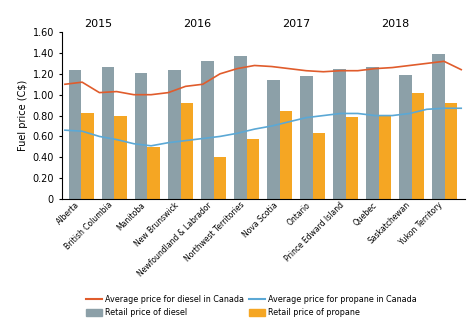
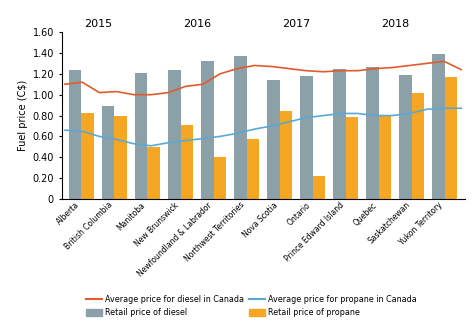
Retail price of diesel/British Columbia: 1.27 -> 0.89
Retail price of propane/New Brunswick: 0.92 -> 0.71
Retail price of propane/Ontario: 0.63 -> 0.22
Retail price of propane/Yukon Territory: 0.92 -> 1.17
